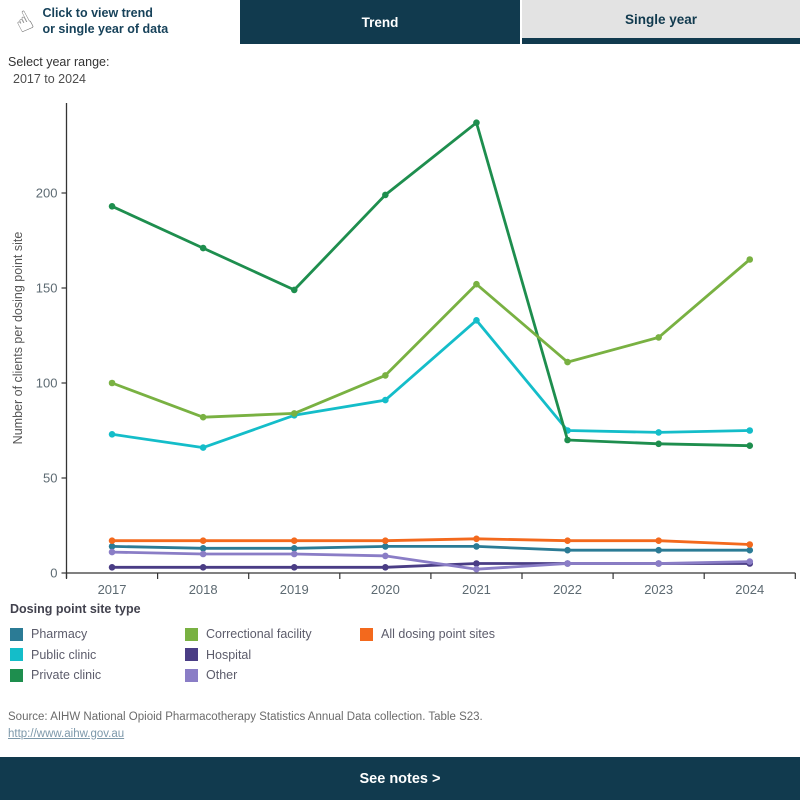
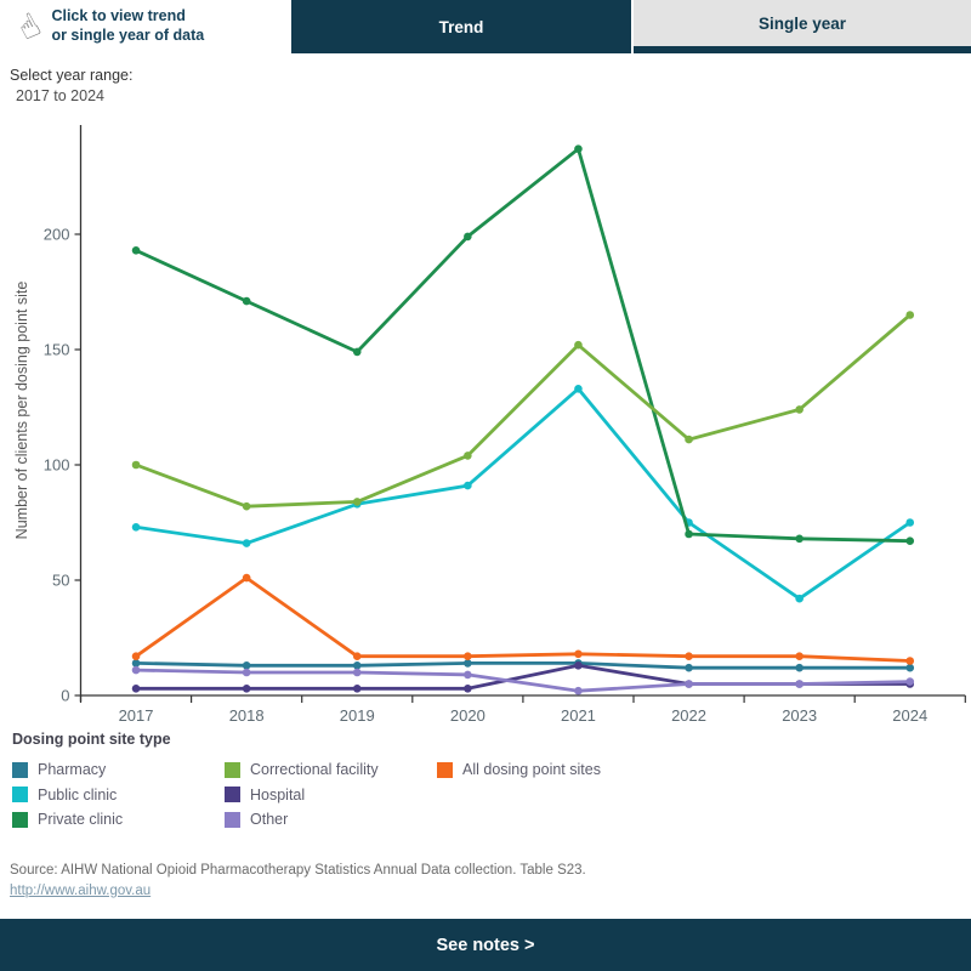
All dosing point sites/2018: 17 -> 51
Hospital/2021: 5 -> 13
Public clinic/2023: 74 -> 42
